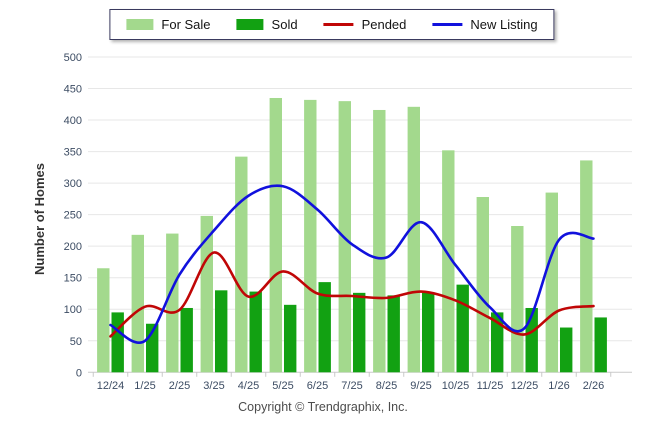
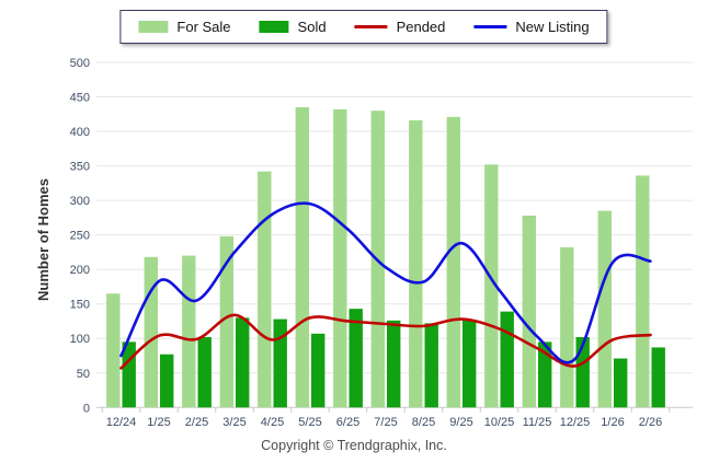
New Listing/1/25: 50 -> 180
Pended/3/25: 190 -> 130
Pended/4/25: 120 -> 100
Pended/5/25: 160 -> 130
